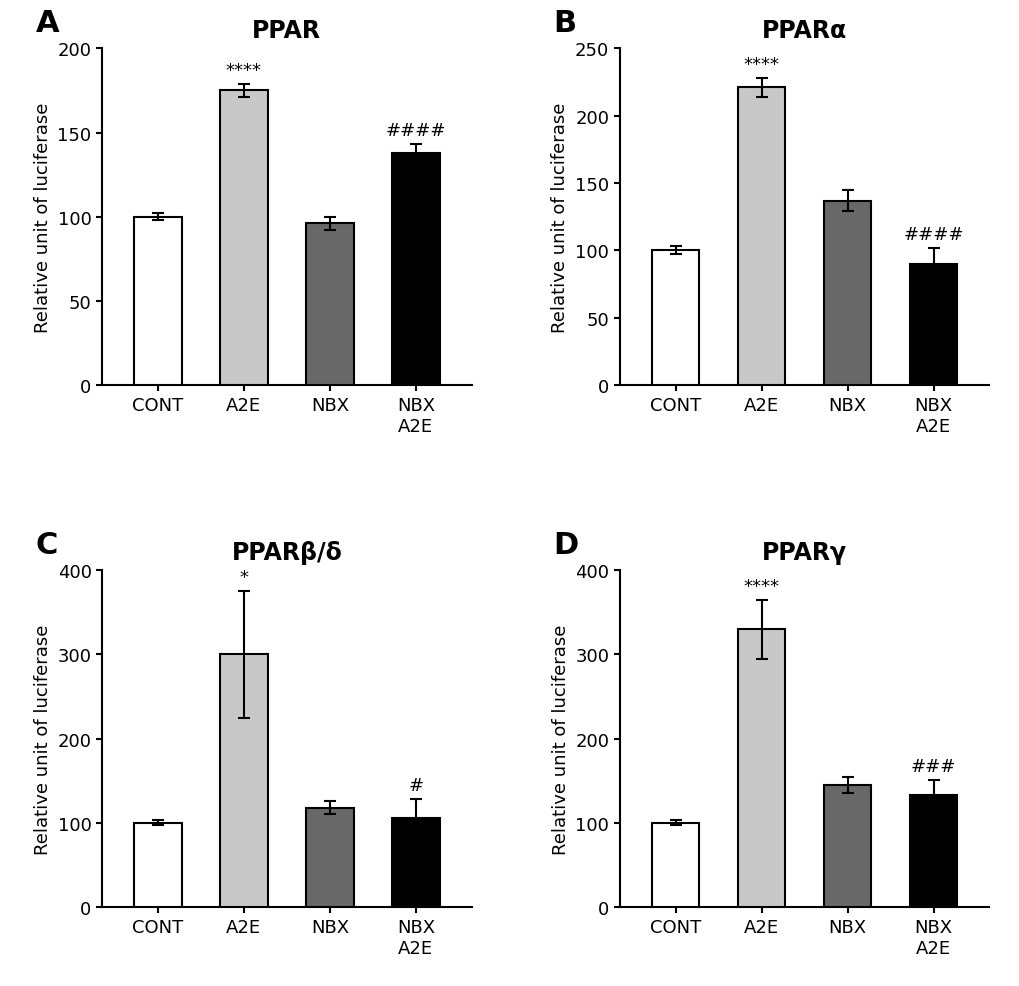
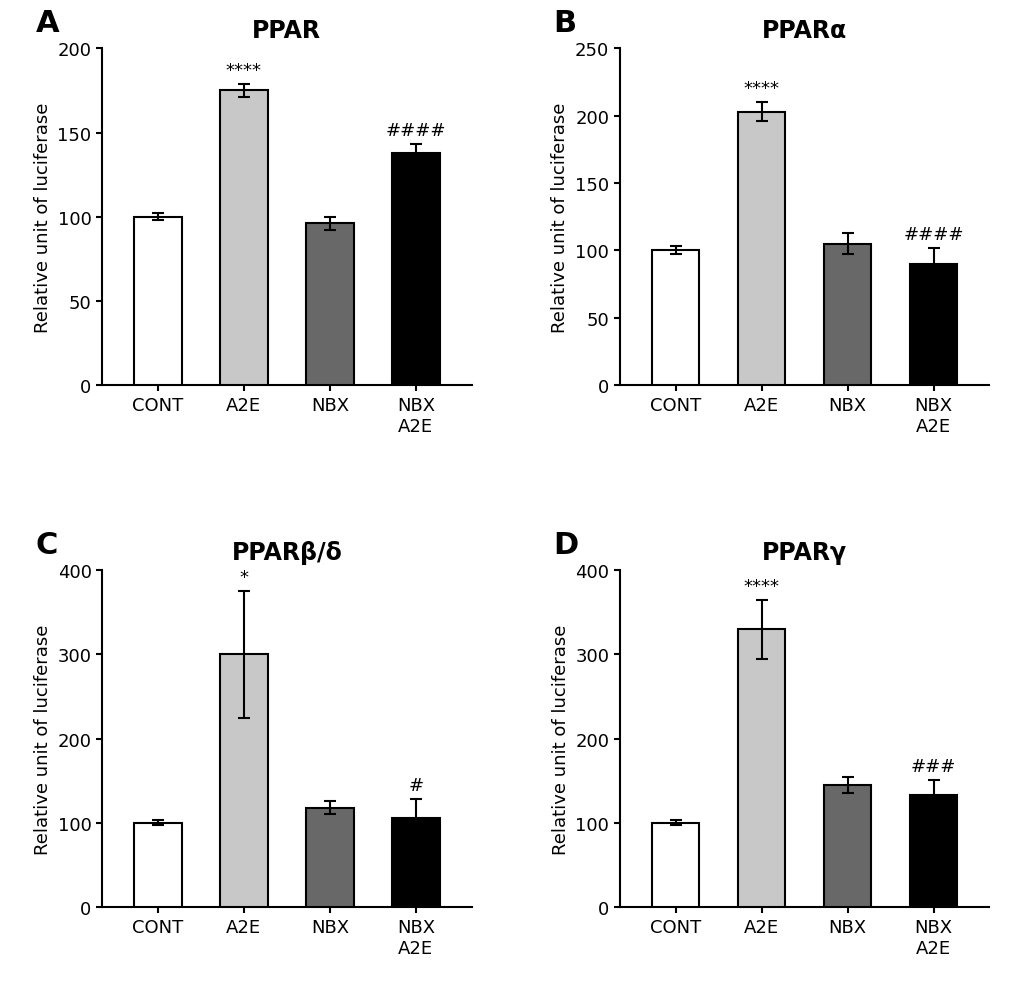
PPARα/A2E: 221 -> 203
PPARα/NBX: 137 -> 105
